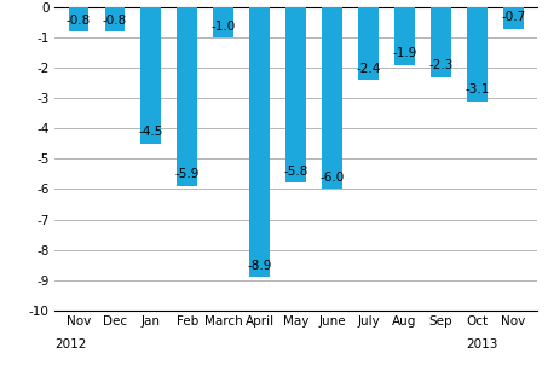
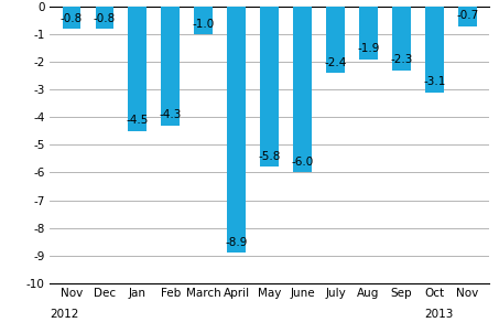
Feb: -5.9 -> -4.3
